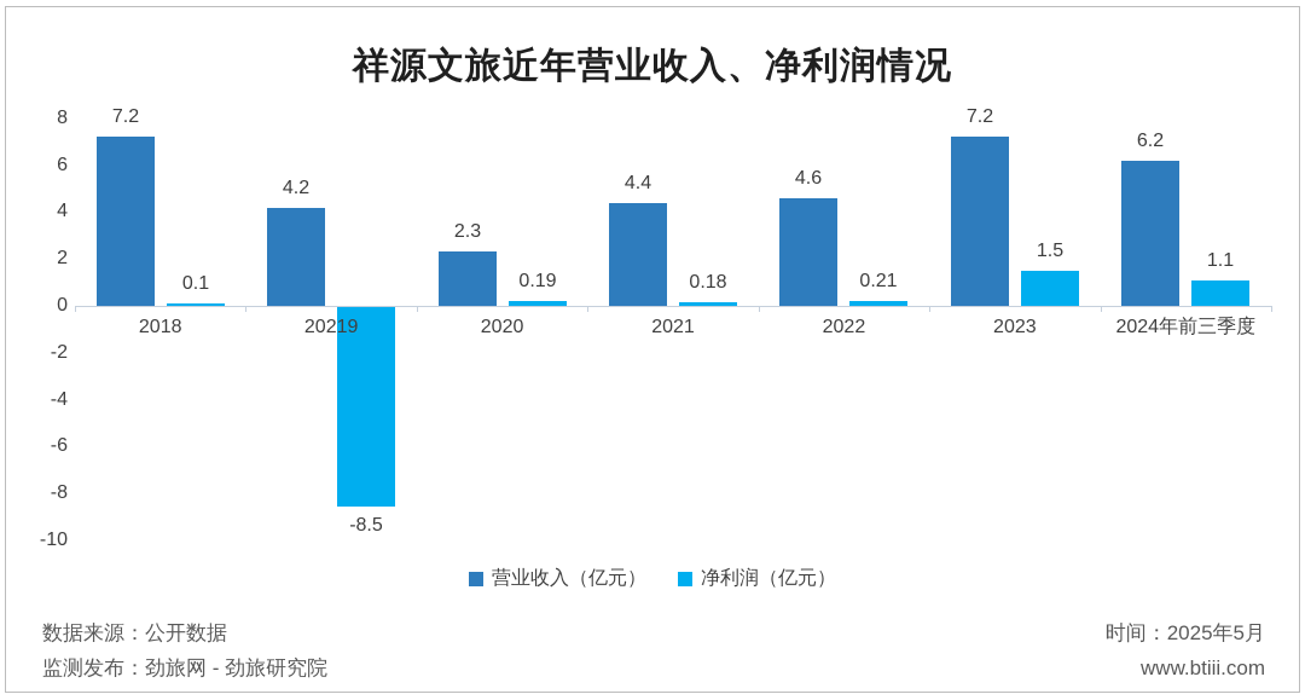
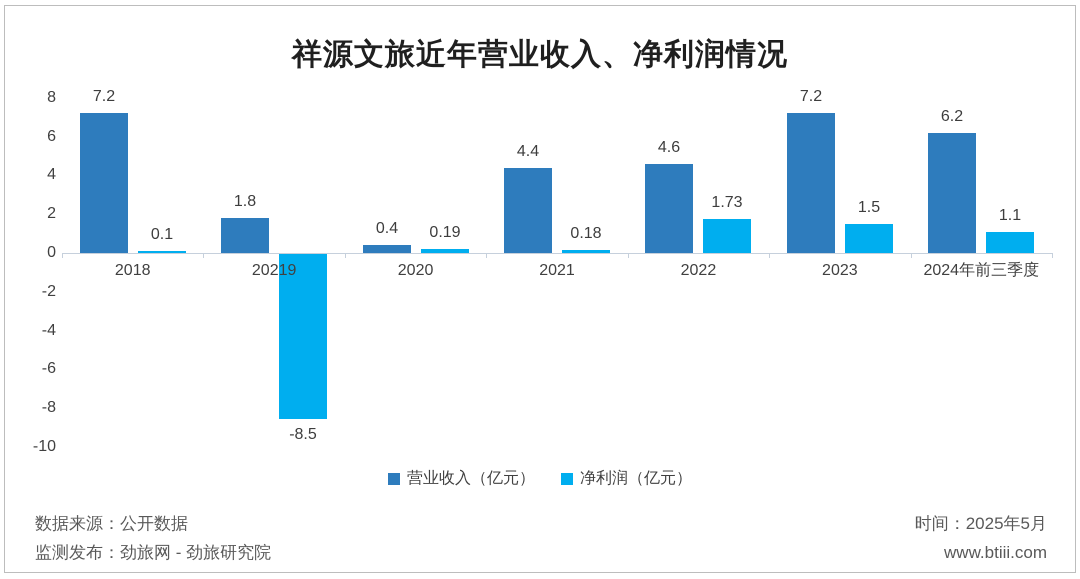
营业收入（亿元）/20219: 4.2 -> 1.8
营业收入（亿元）/2020: 2.3 -> 0.4
净利润（亿元）/2022: 0.21 -> 1.73
